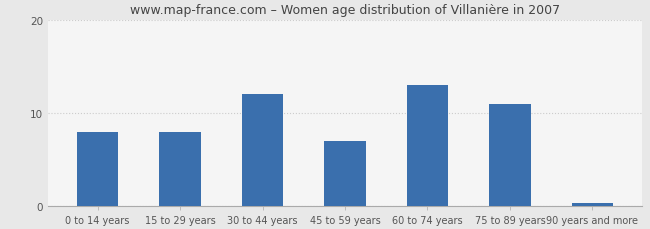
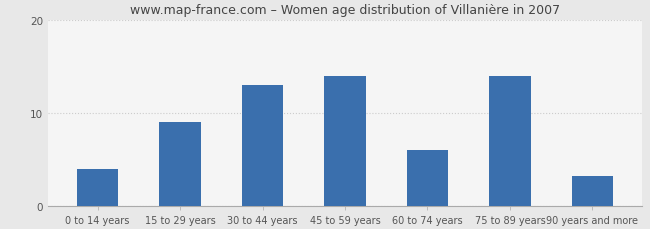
0 to 14 years: 8.0 -> 4.0
15 to 29 years: 8.0 -> 9.0
30 to 44 years: 12.0 -> 13.0
45 to 59 years: 7.0 -> 14.0
60 to 74 years: 13.0 -> 6.0
75 to 89 years: 11.0 -> 14.0
90 years and more: 0.3 -> 3.2
